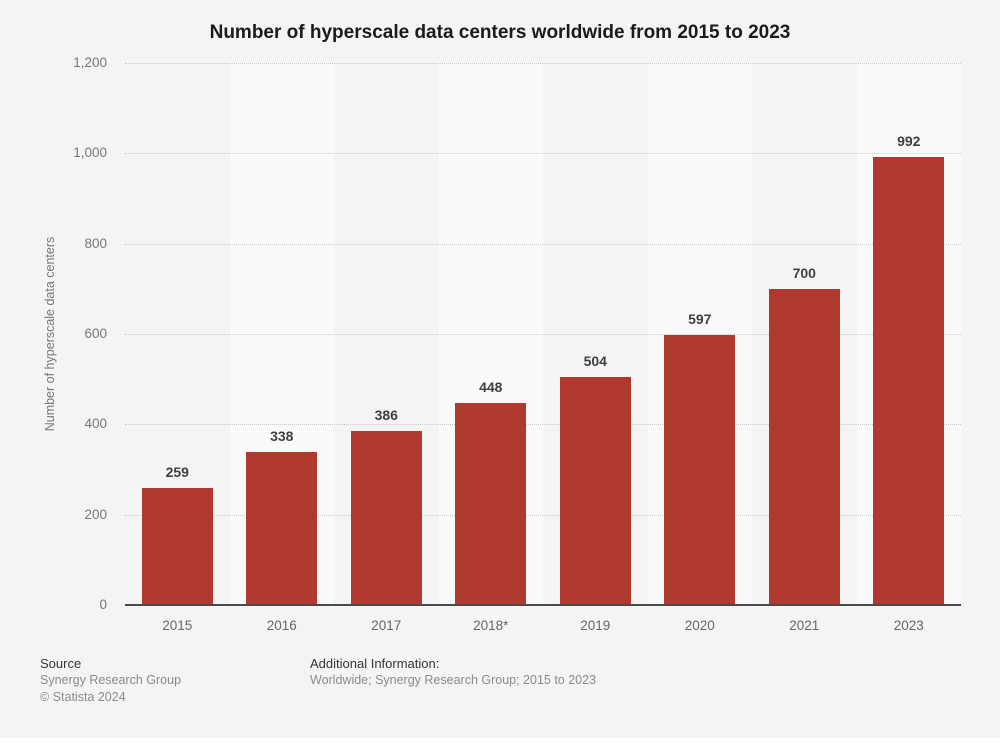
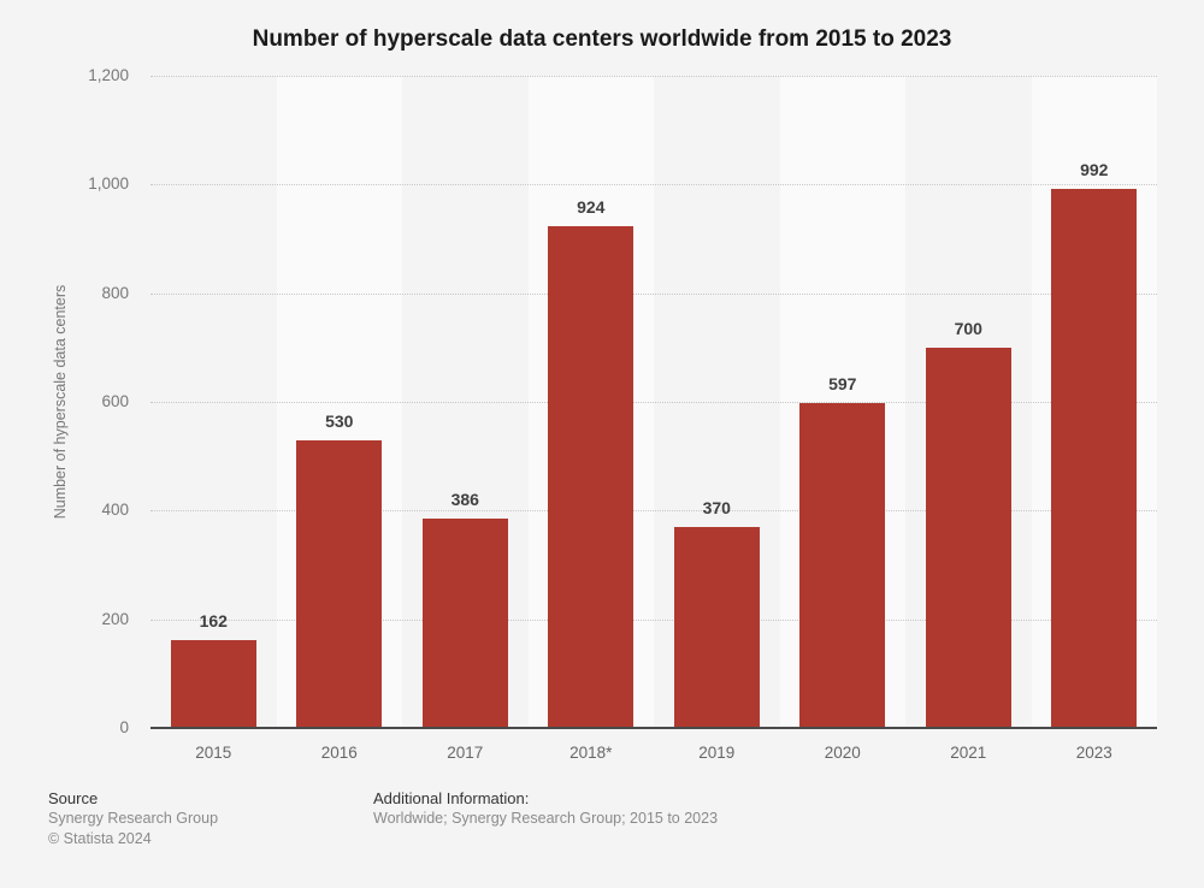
2015: 259 -> 162
2016: 338 -> 530
2018*: 448 -> 924
2019: 504 -> 370
